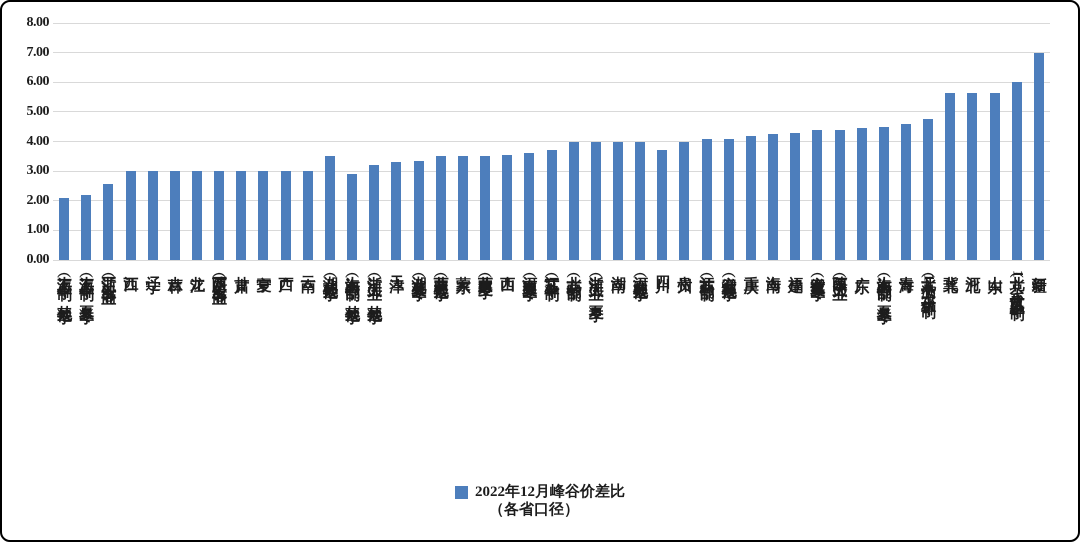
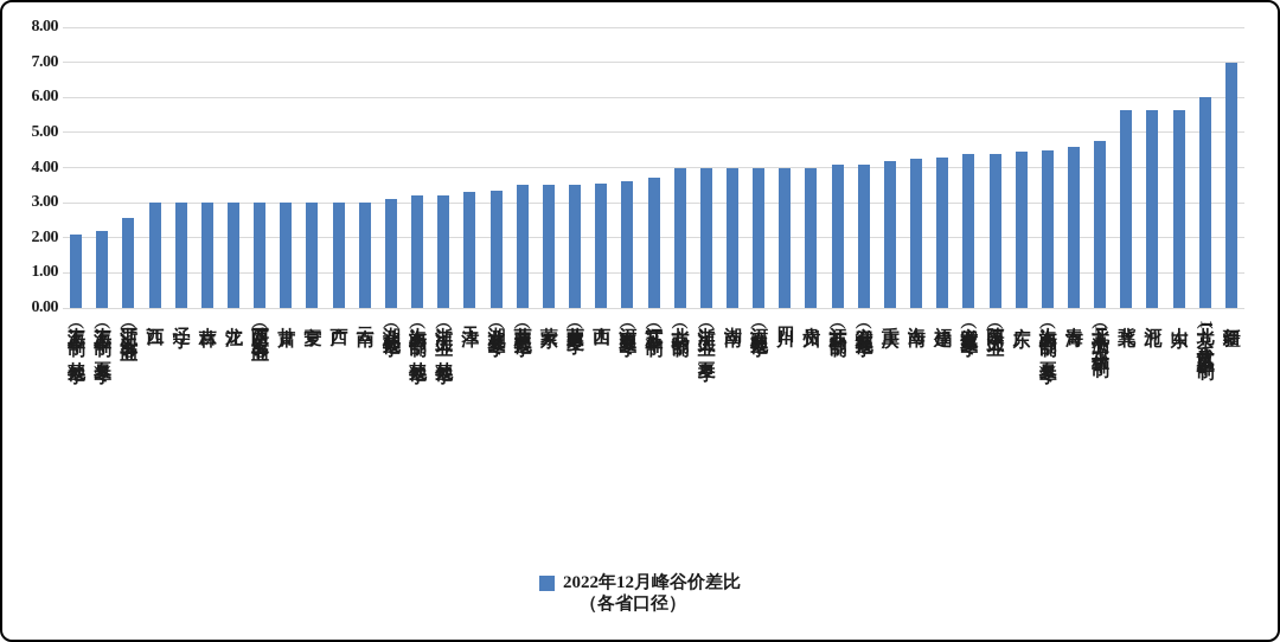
湖北（其他季）: 3.5 -> 3.1
上海（两部制、其他季）: 2.9 -> 3.2
四川: 3.7 -> 4.0
